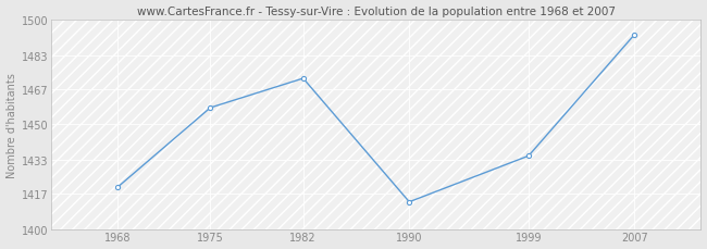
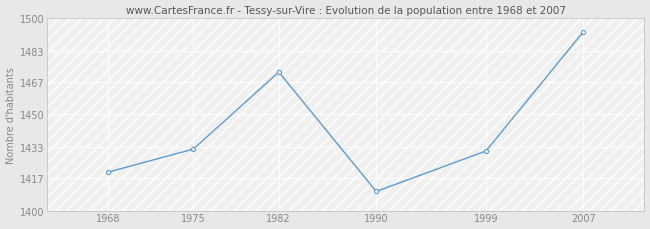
1975: 1458 -> 1432
1990: 1413 -> 1410
1999: 1435 -> 1431
